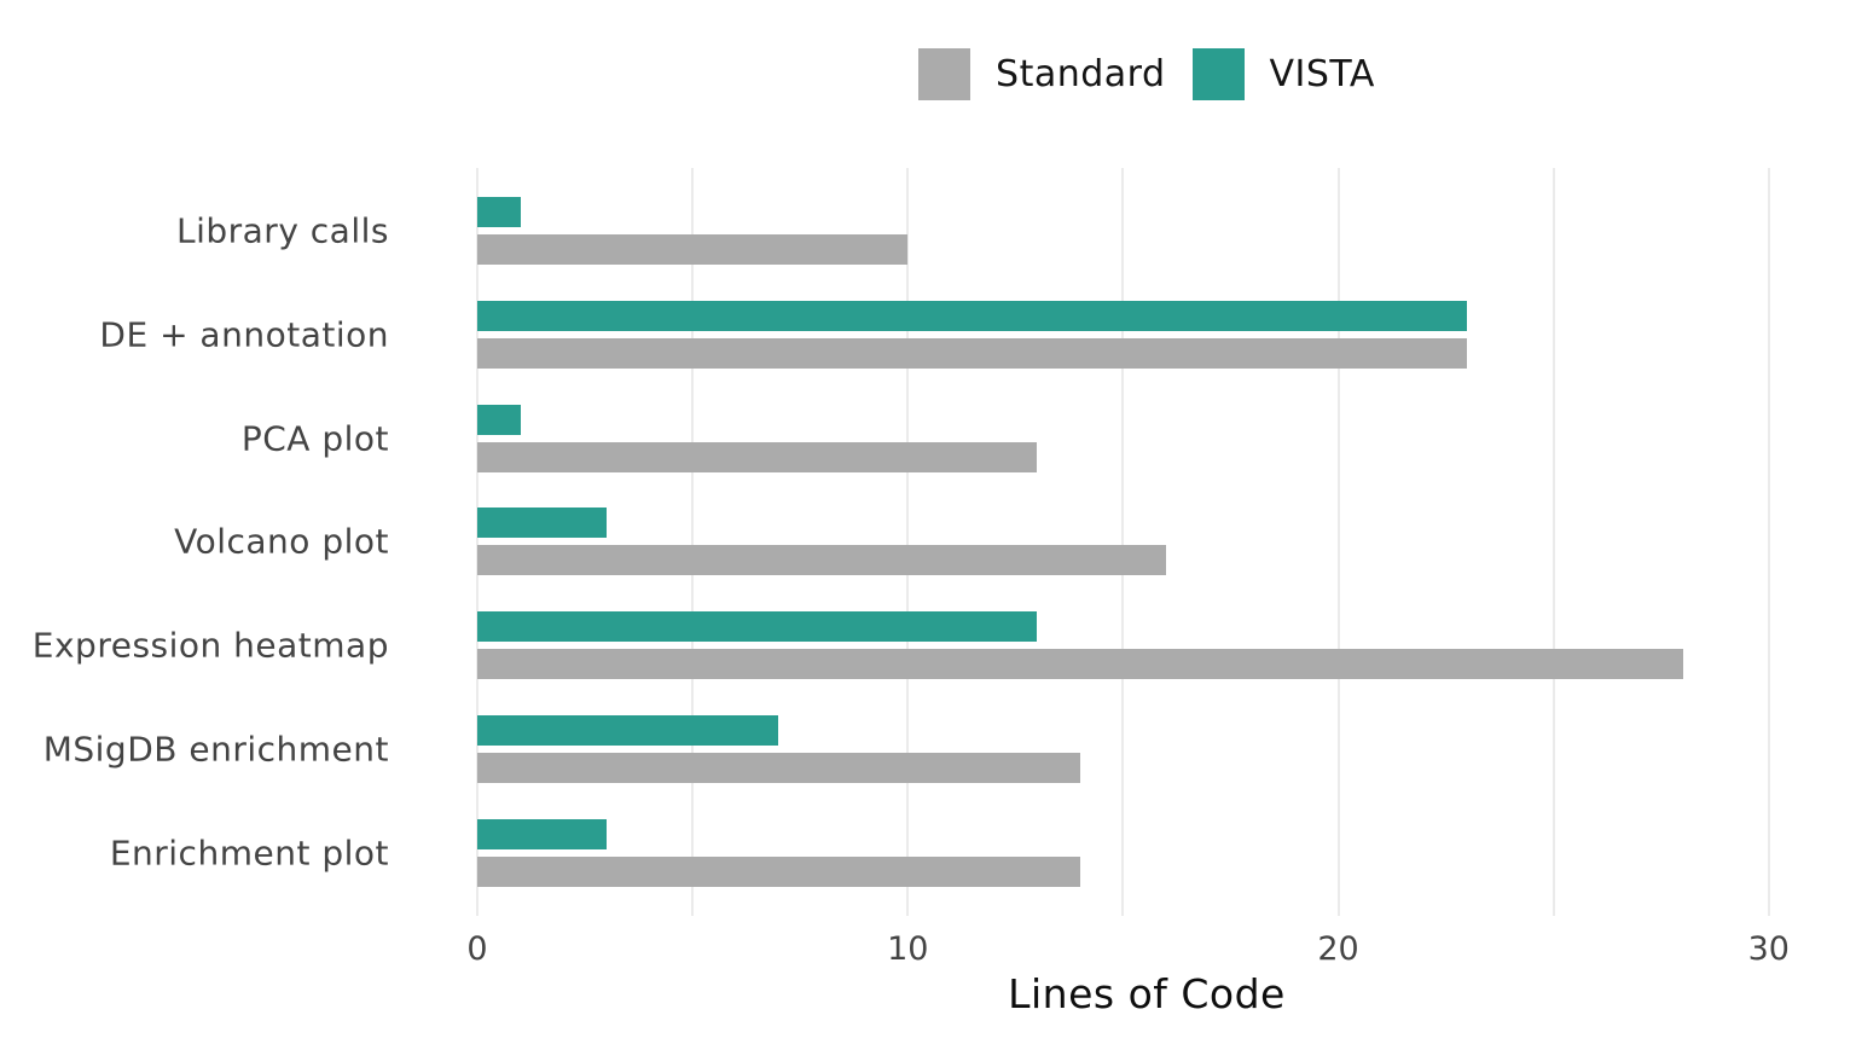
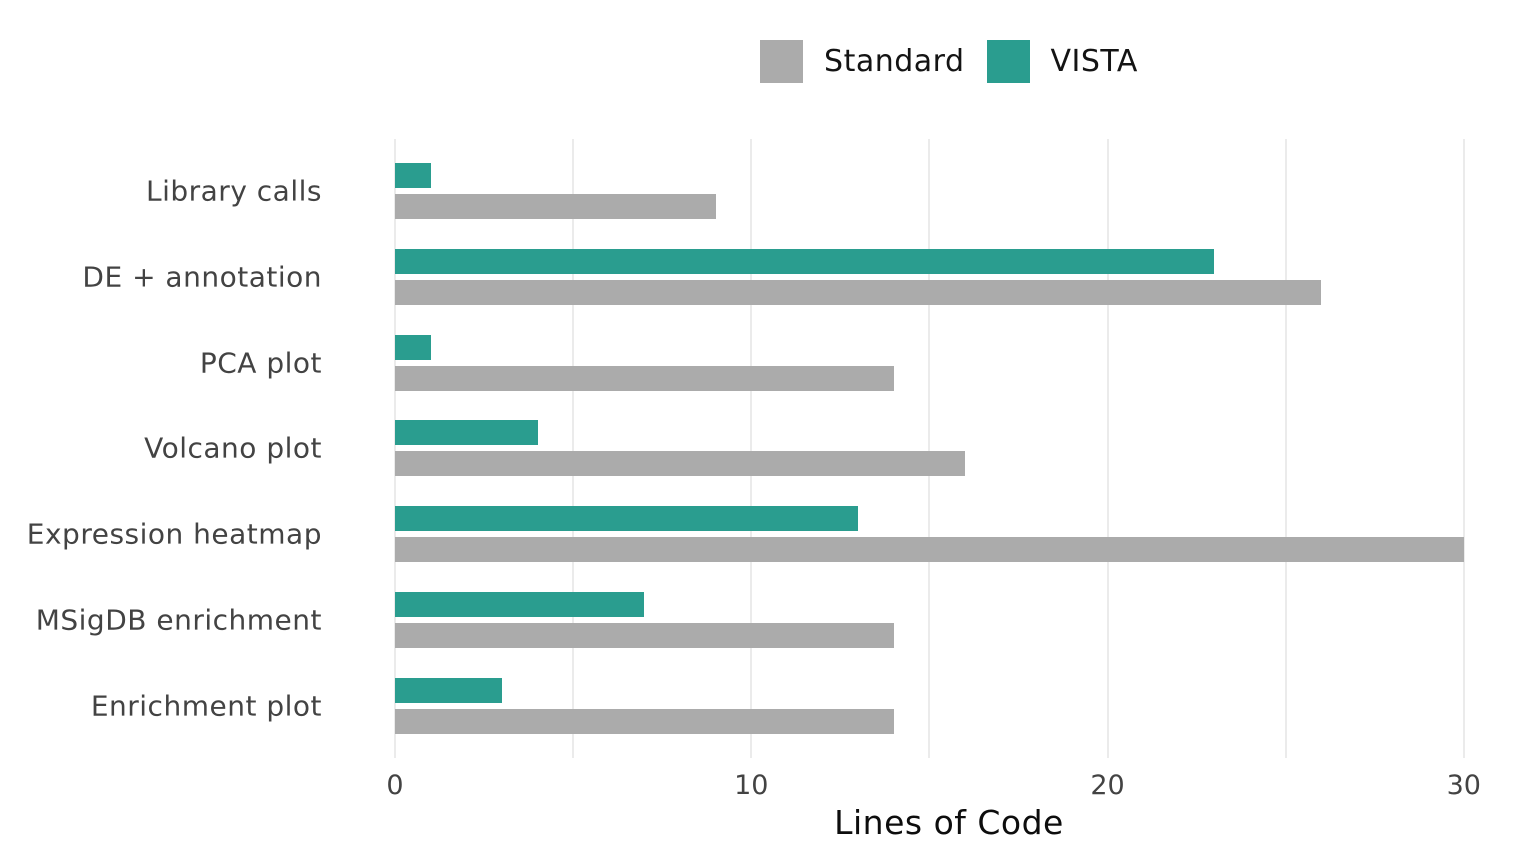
Standard/Library calls: 10 -> 9
Standard/DE + annotation: 23 -> 26
Standard/PCA plot: 13 -> 14
VISTA/Volcano plot: 3 -> 4
Standard/Expression heatmap: 28 -> 30
